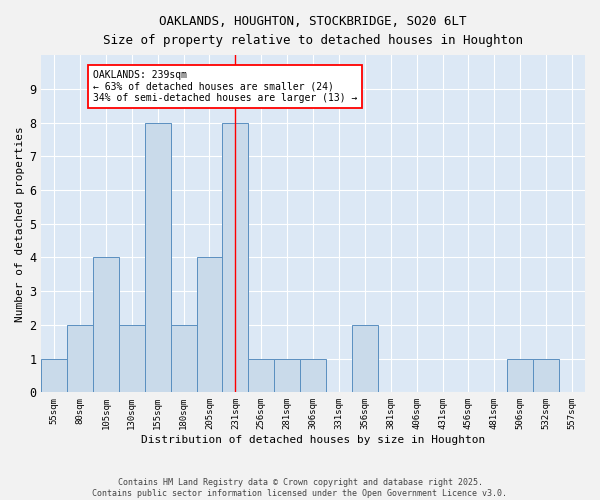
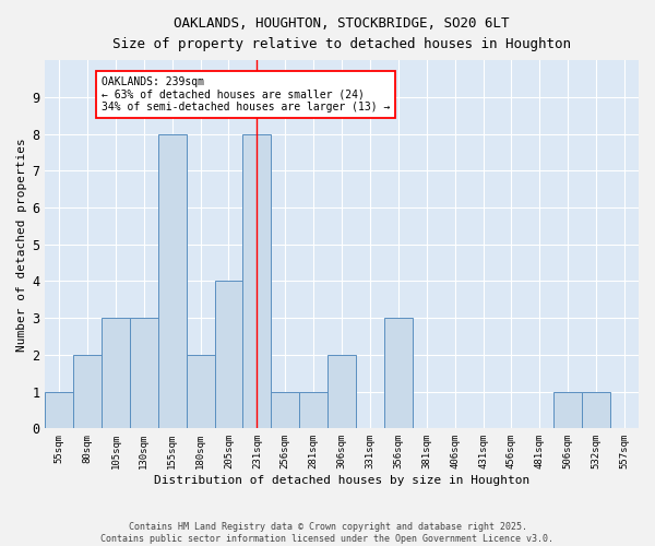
105sqm: 4 -> 3
130sqm: 2 -> 3
306sqm: 1 -> 2
356sqm: 2 -> 3
